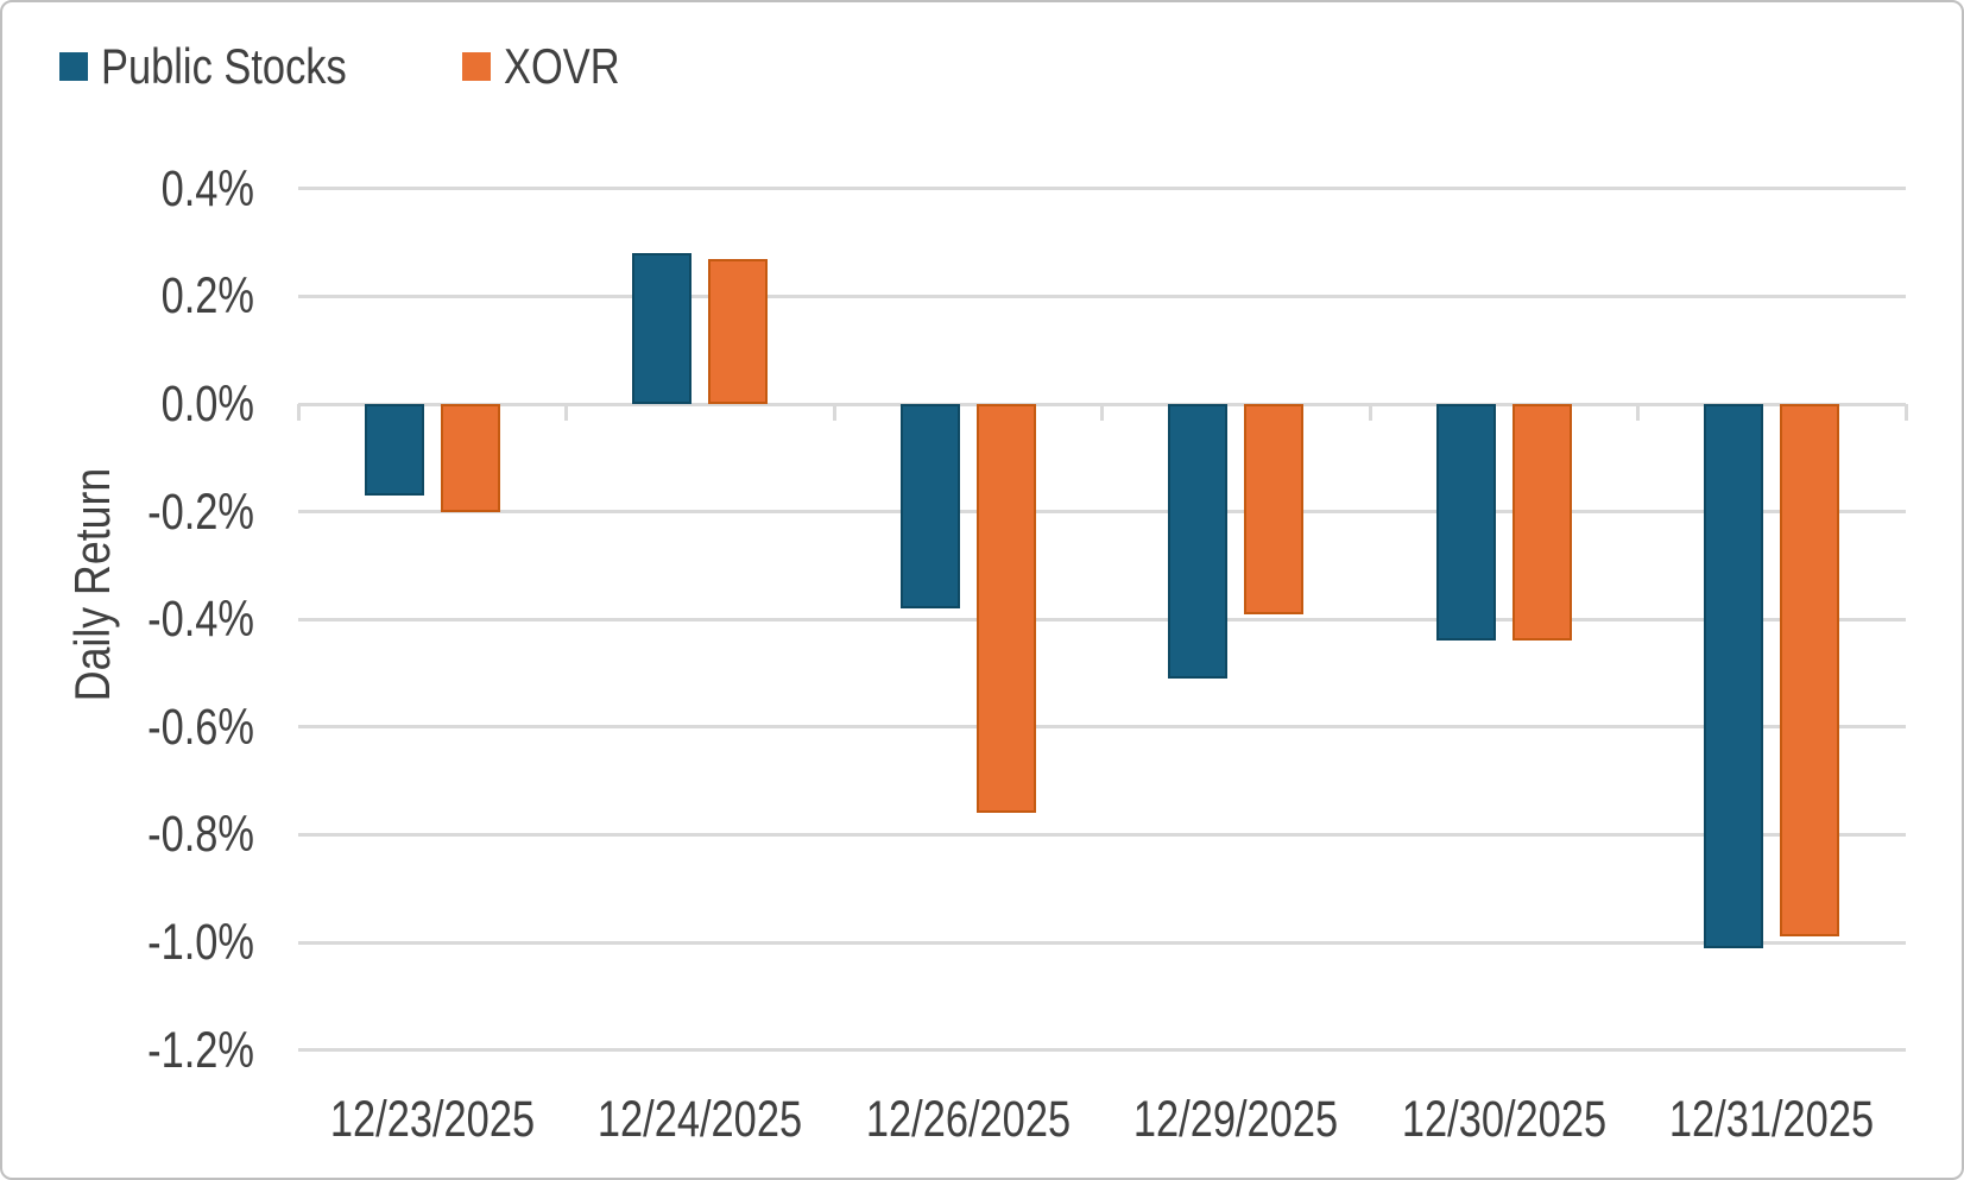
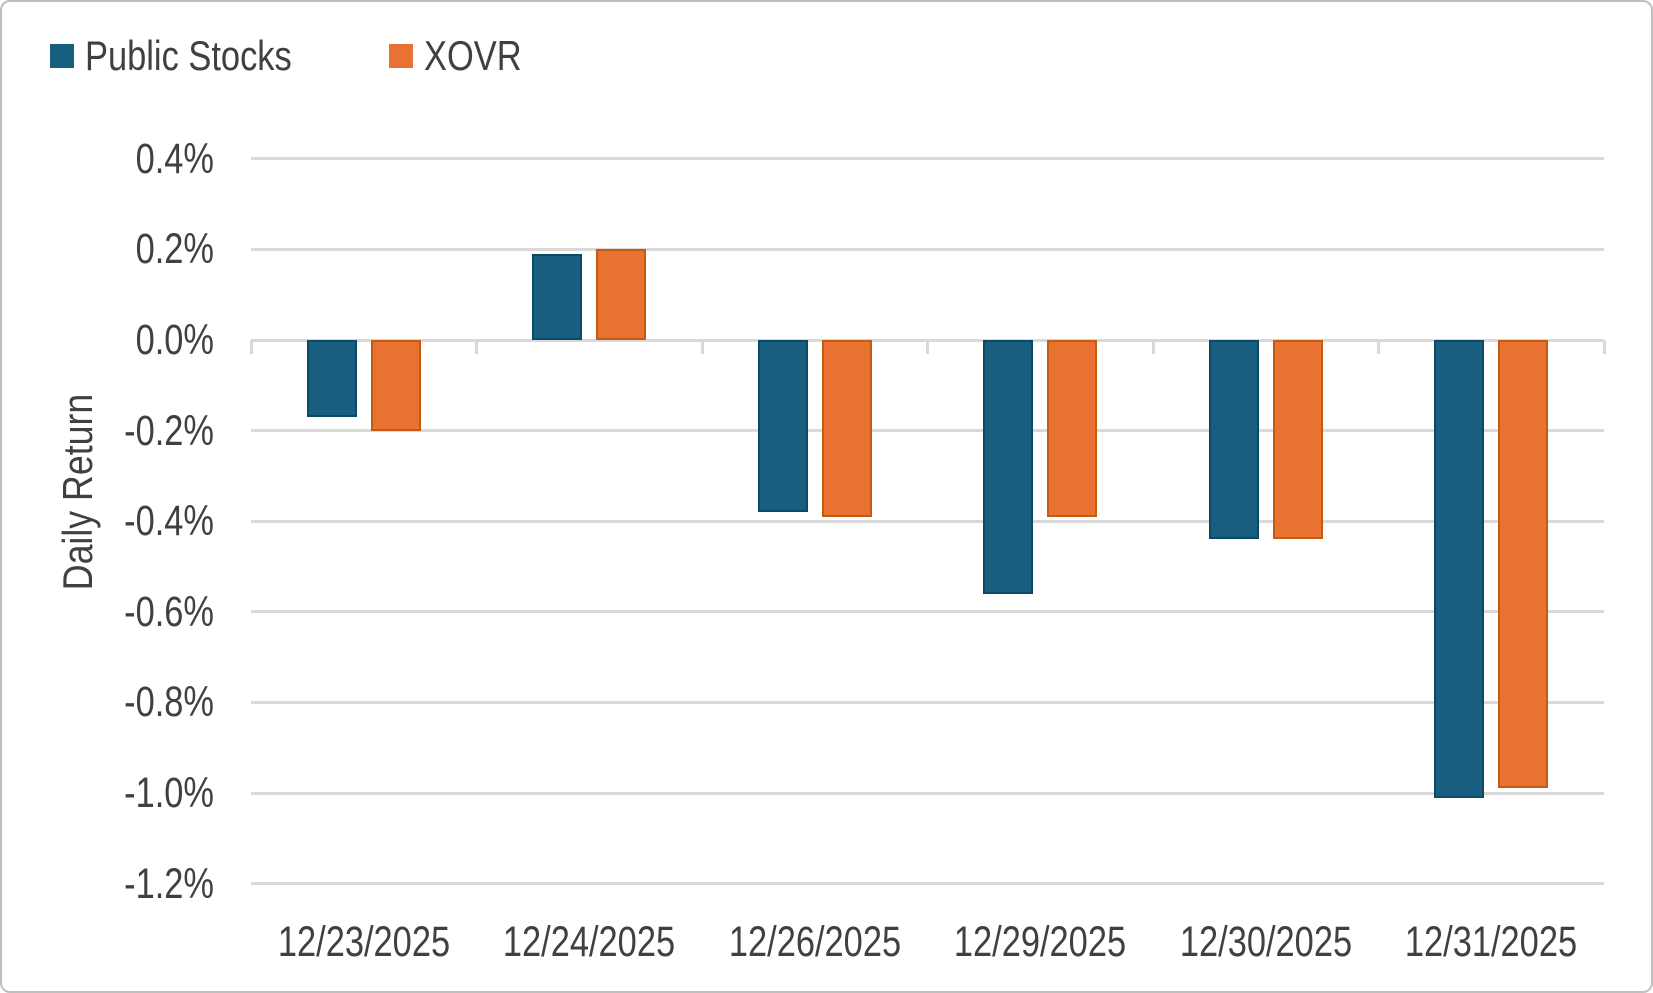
Public Stocks/12/24/2025: 0.28% -> 0.19%
XOVR/12/24/2025: 0.27% -> 0.20%
XOVR/12/26/2025: -0.76% -> -0.39%
Public Stocks/12/29/2025: -0.51% -> -0.56%
